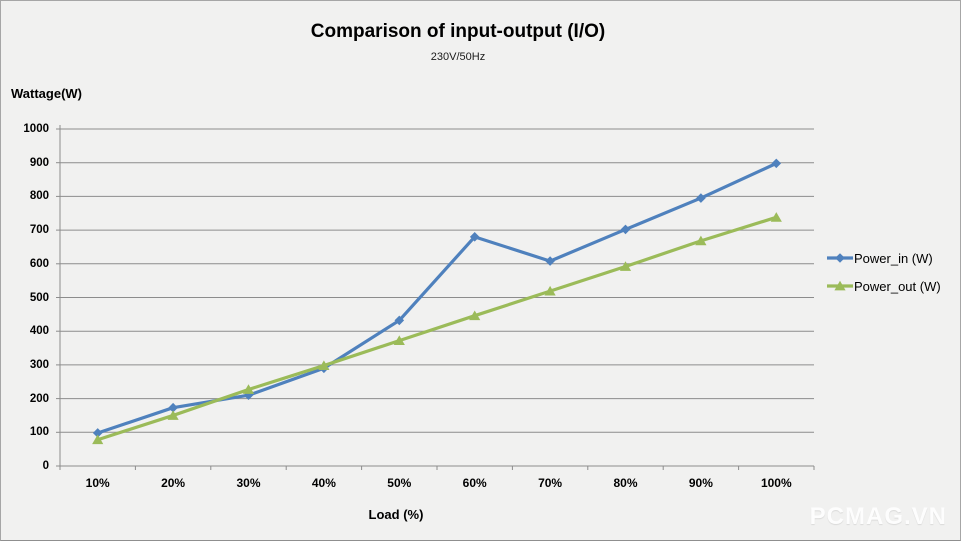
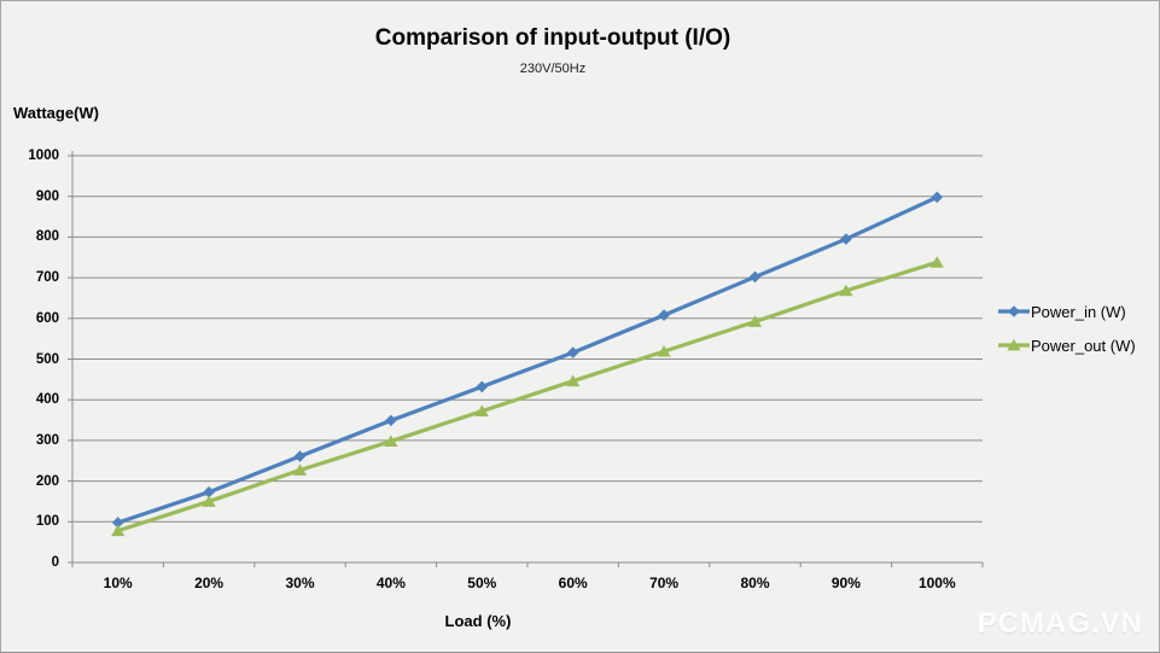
Power_in (W)/30%: 210 -> 260
Power_in (W)/40%: 290 -> 350
Power_in (W)/60%: 680 -> 520
